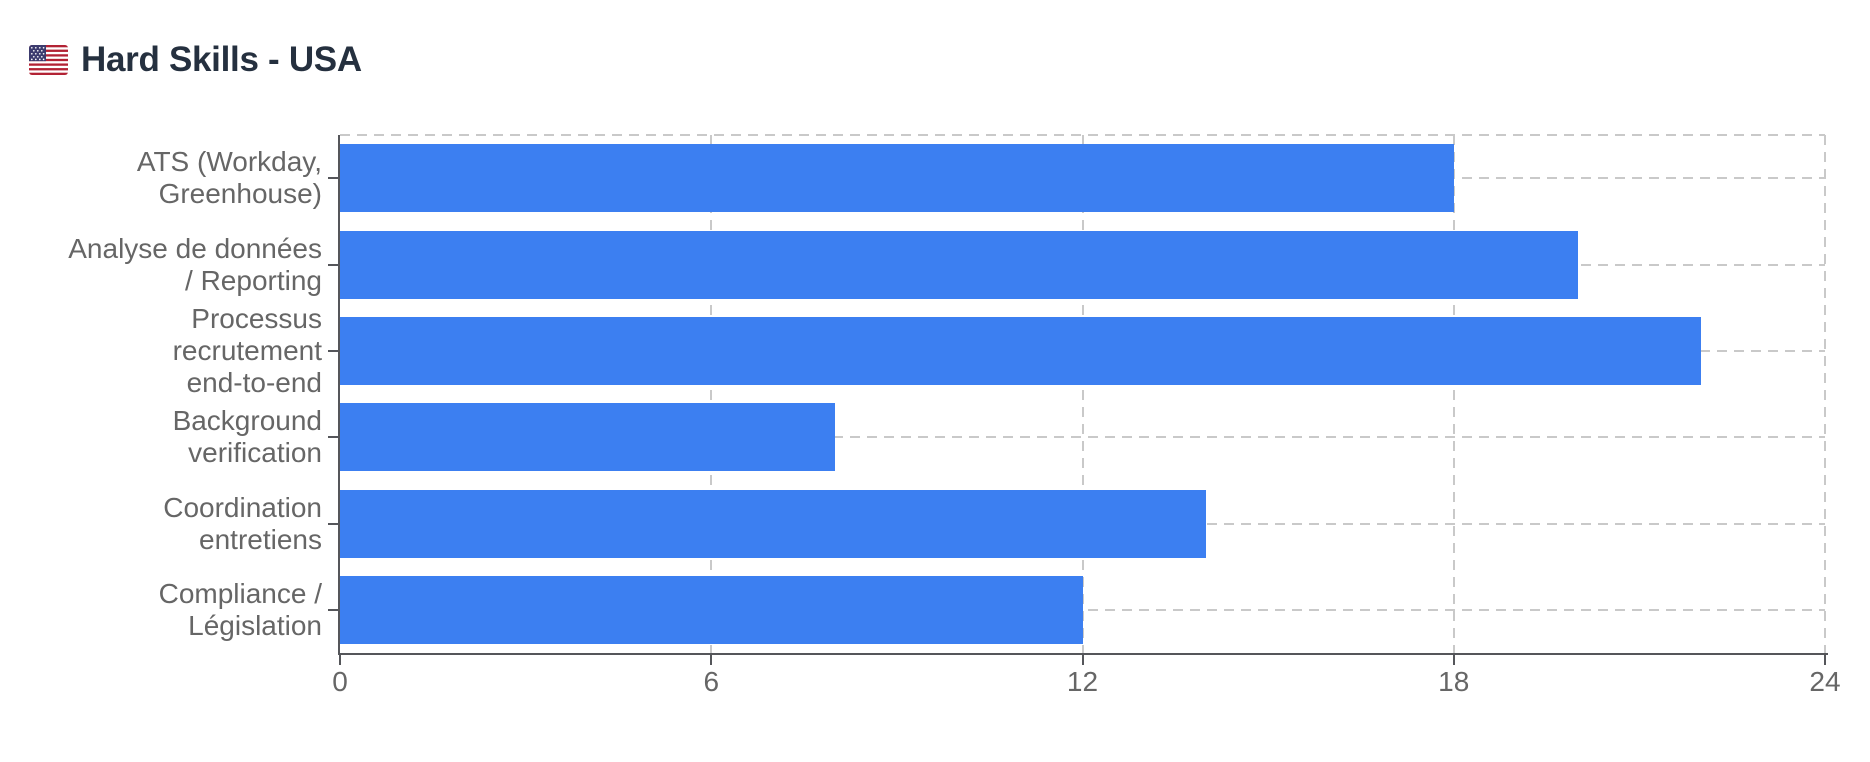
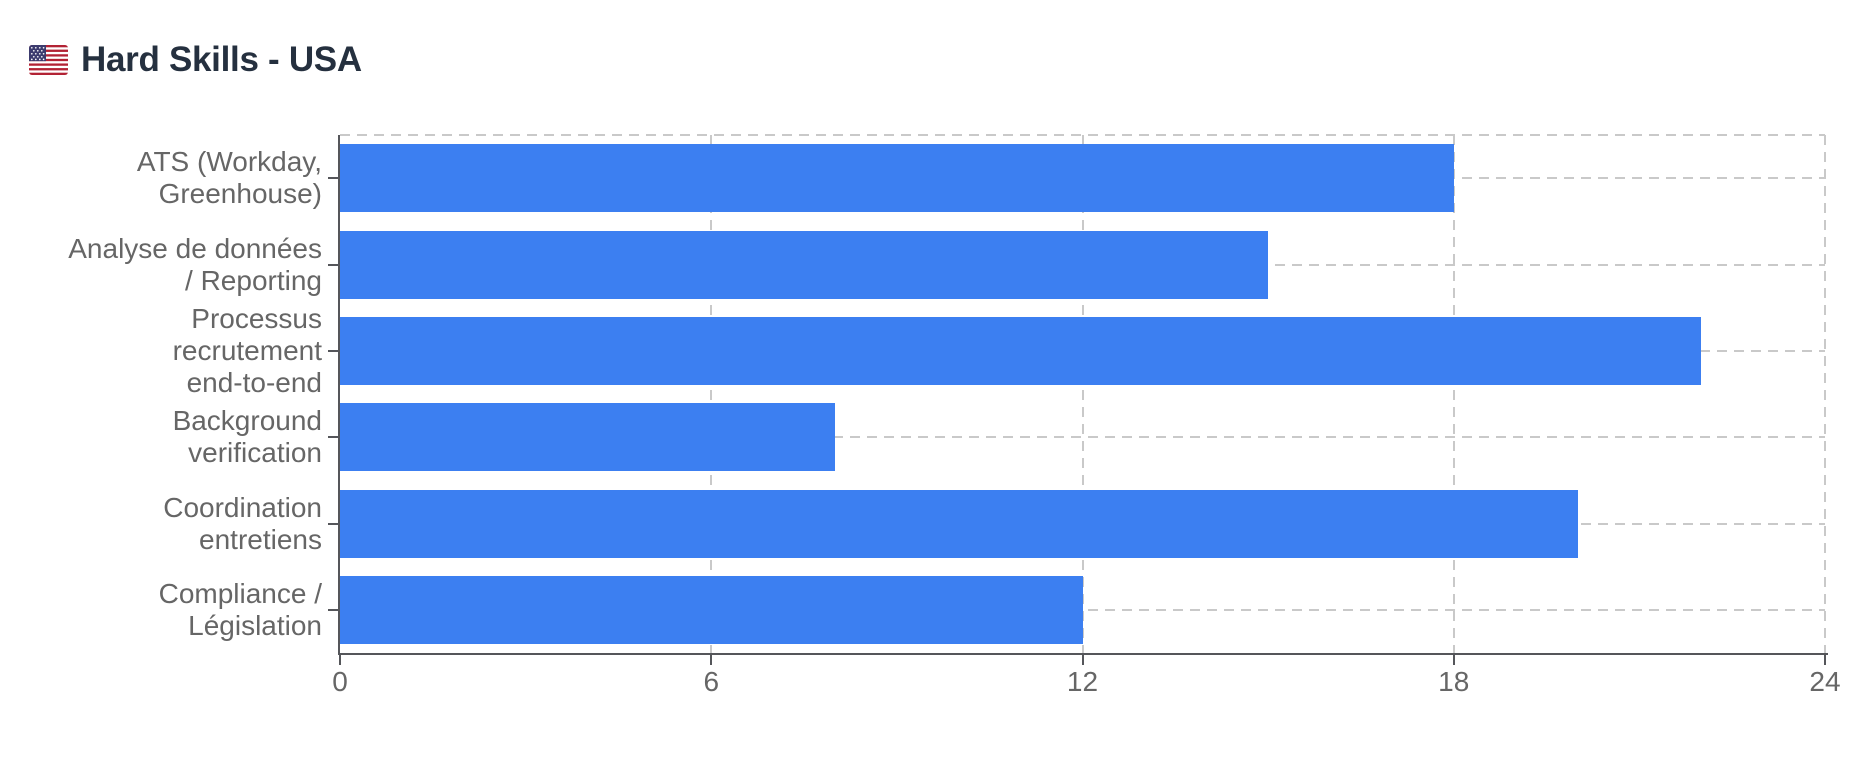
Analyse de données / Reporting: 20 -> 15
Coordination entretiens: 14 -> 20
